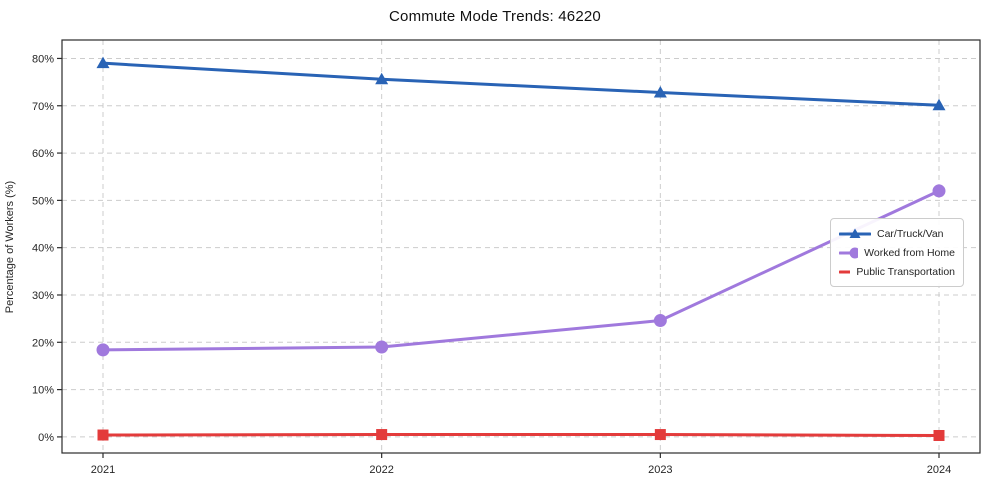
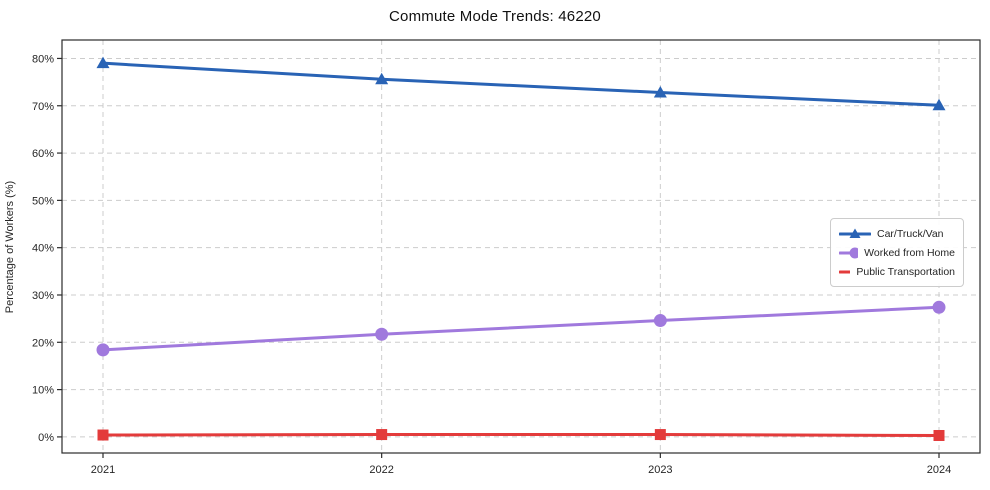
Worked from Home/2022: 19% -> 22%
Worked from Home/2024: 52% -> 27%
